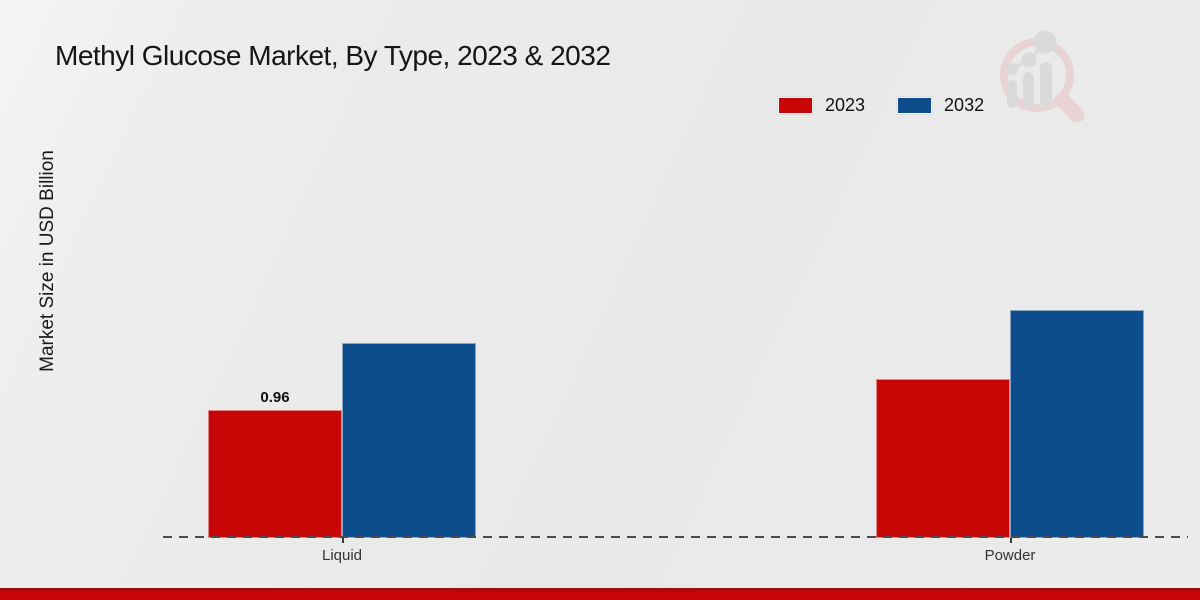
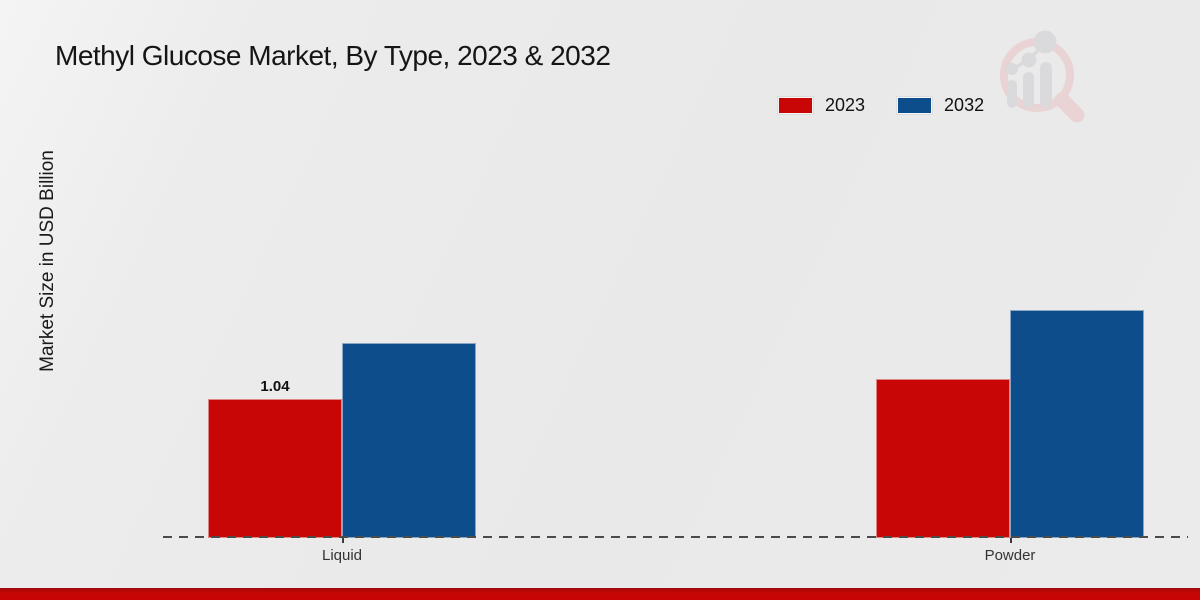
2023/Liquid: 0.96 -> 1.04
